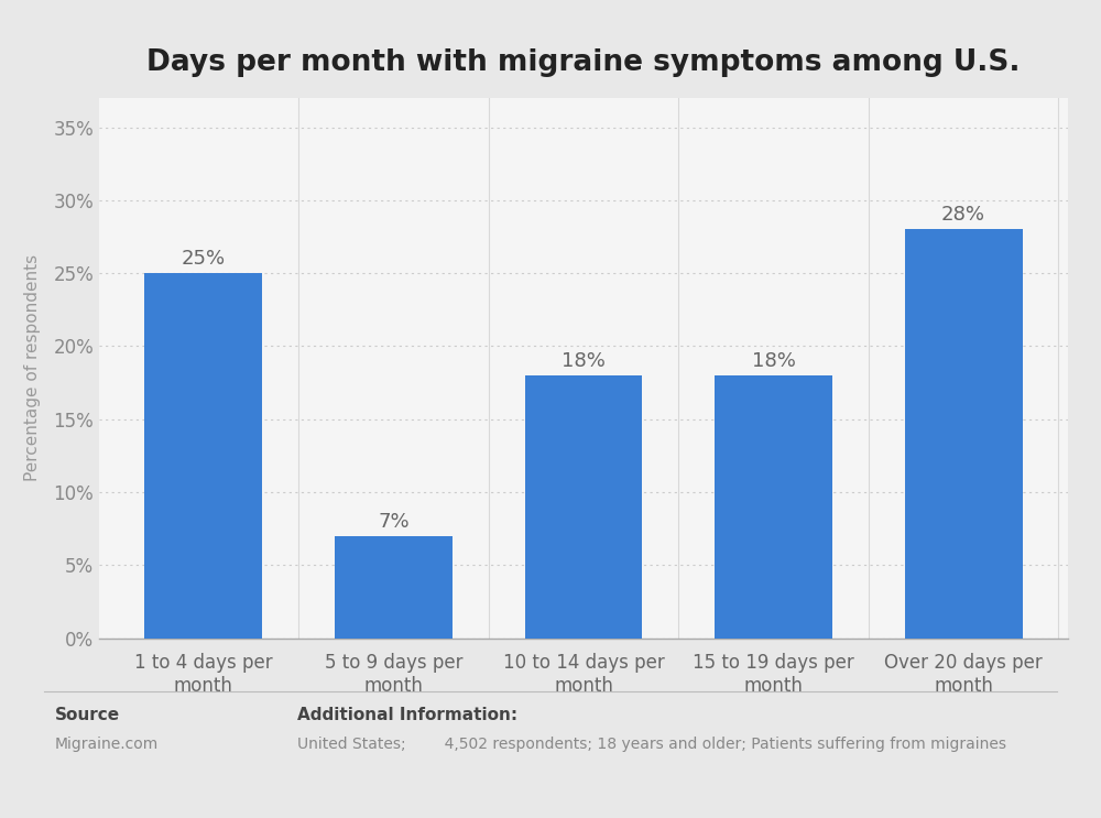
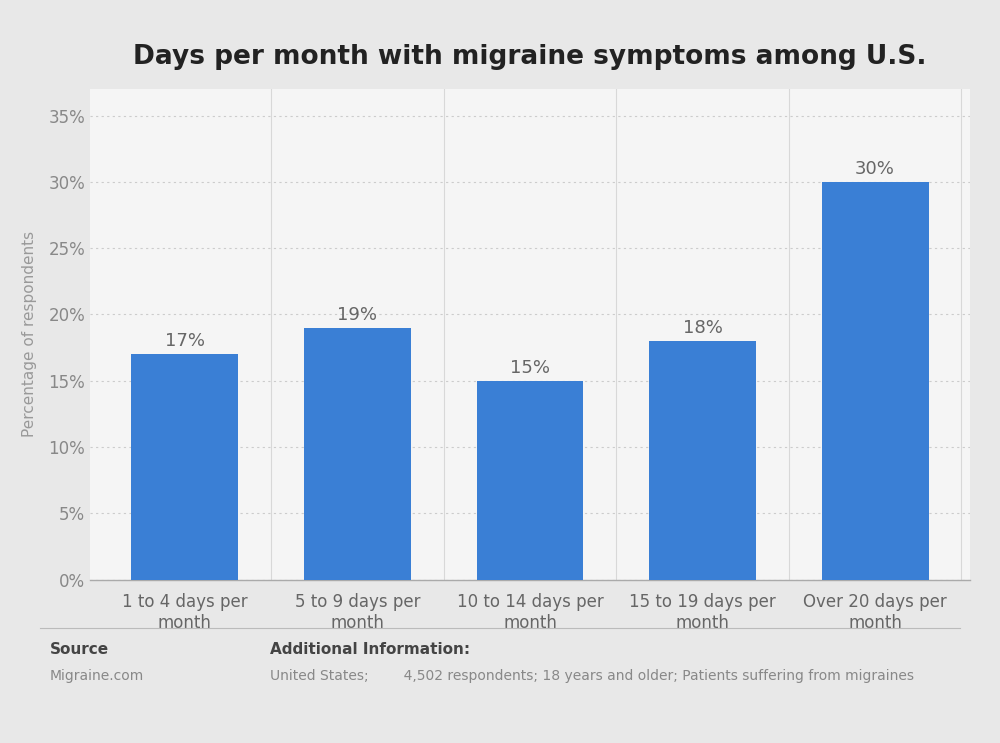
1 to 4 days per month: 25% -> 17%
5 to 9 days per month: 7% -> 19%
10 to 14 days per month: 18% -> 15%
Over 20 days per month: 28% -> 30%
